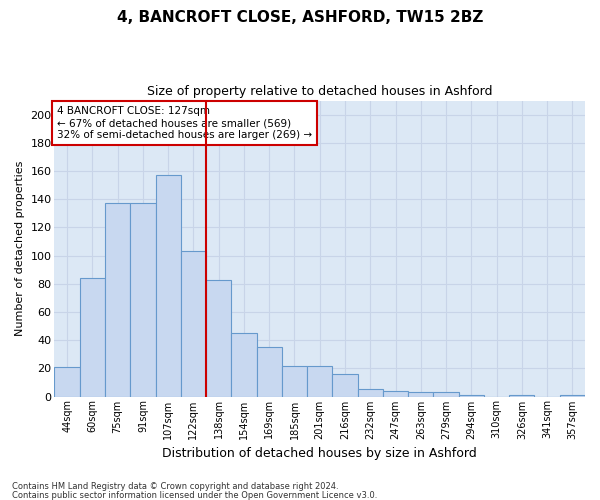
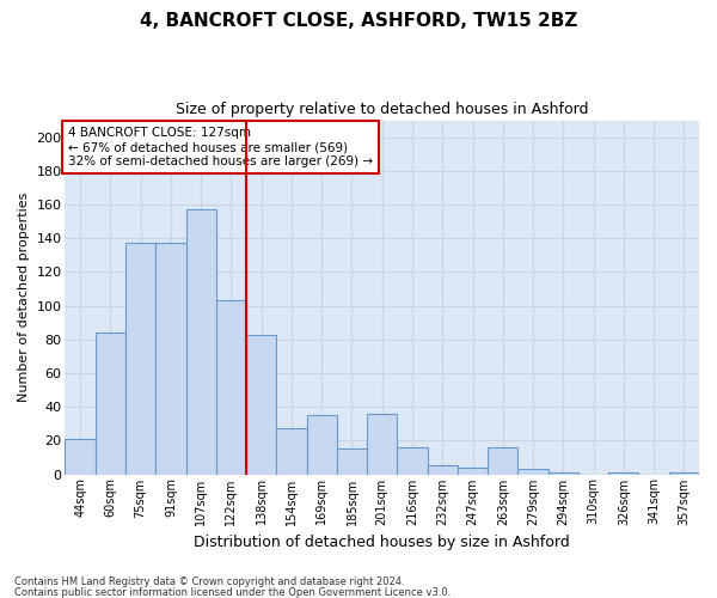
154sqm: 45 -> 27
185sqm: 22 -> 15
201sqm: 22 -> 36
263sqm: 3 -> 16
